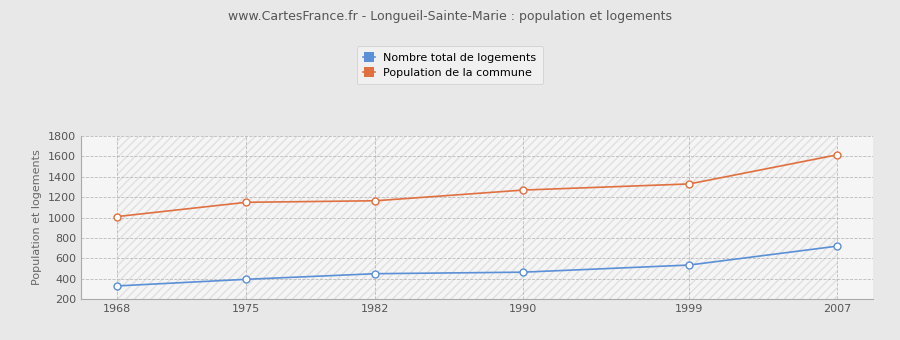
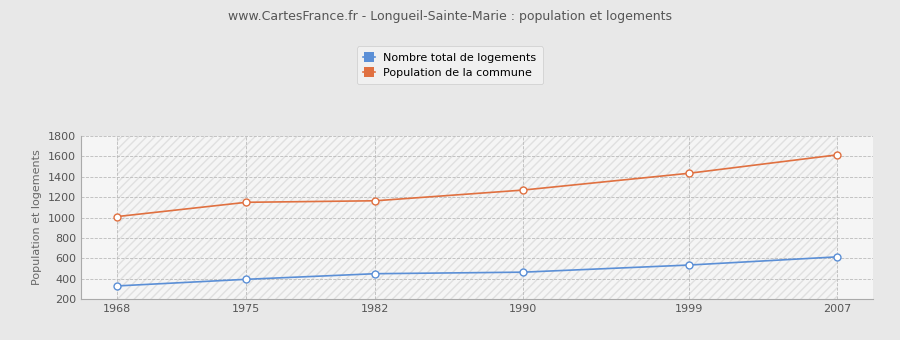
Population de la commune/1999: 1330 -> 1440
Nombre total de logements/2007: 720 -> 620
